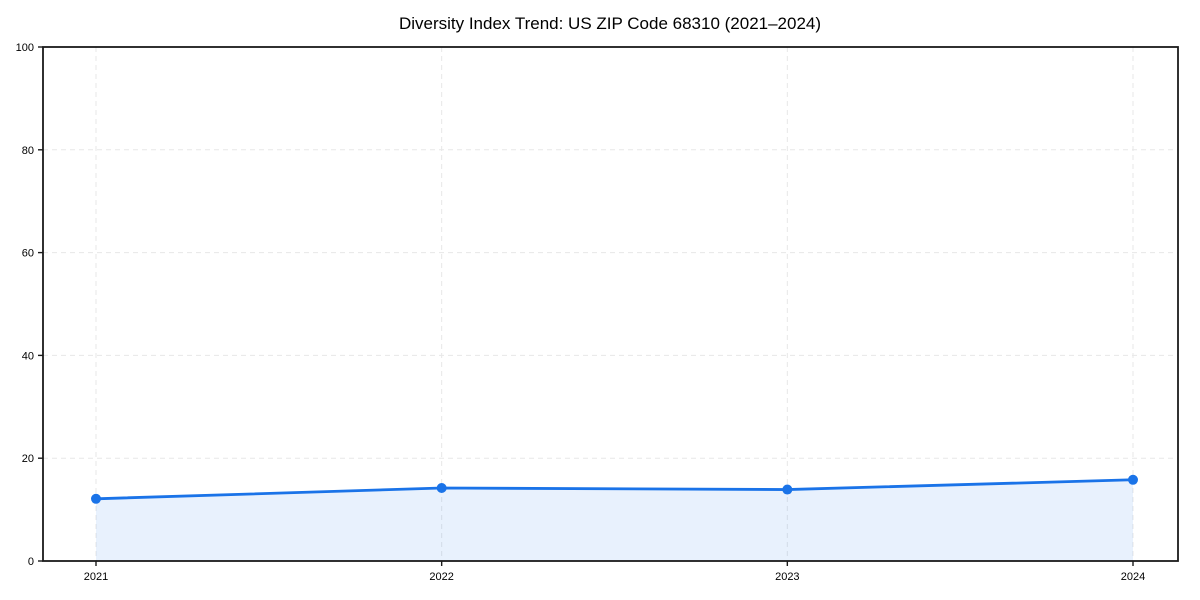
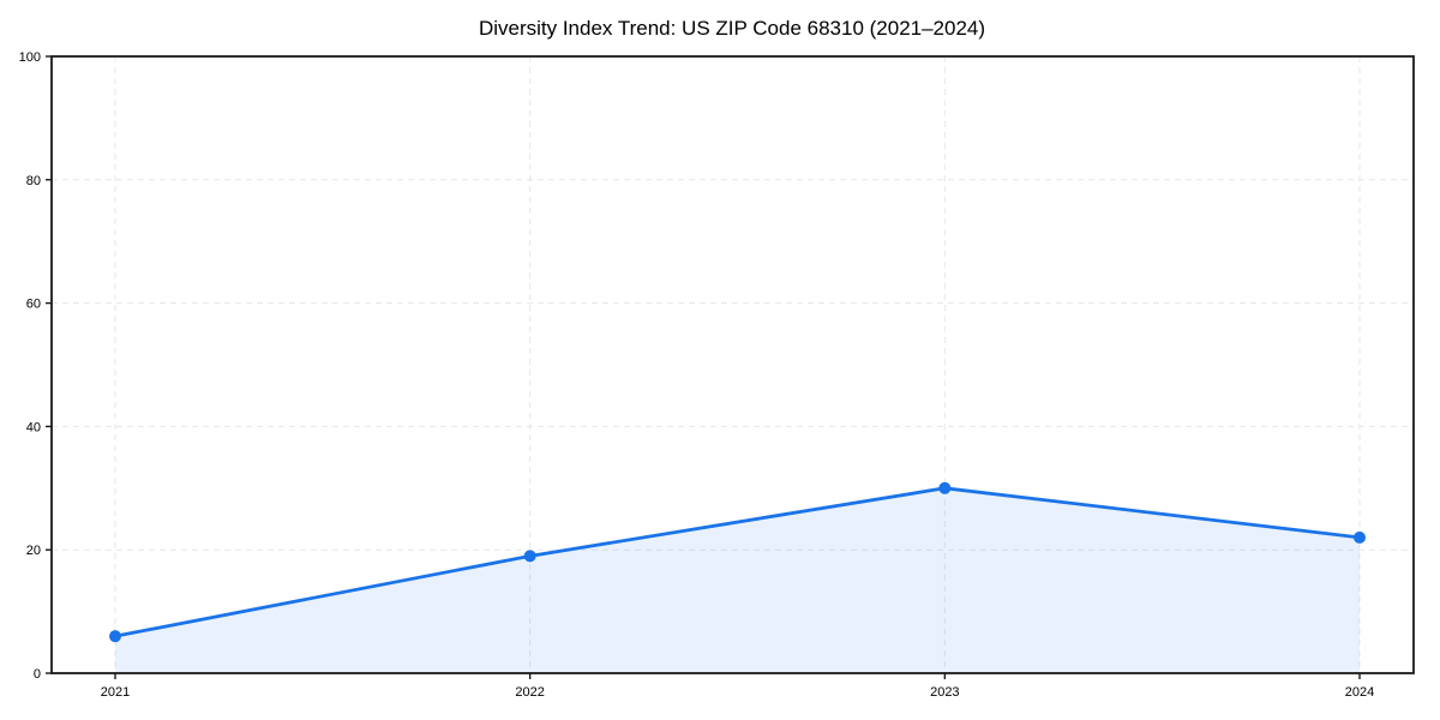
2021: 12 -> 6
2022: 14 -> 19
2023: 14 -> 30
2024: 16 -> 22
